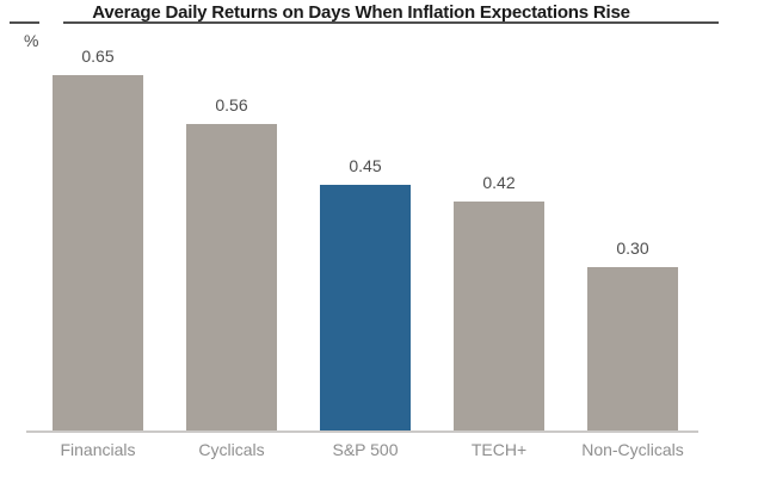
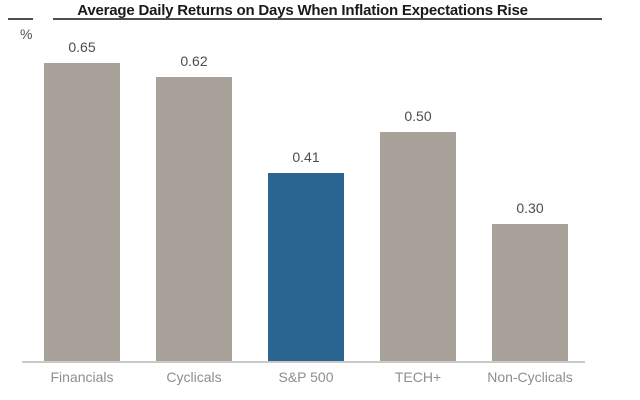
Cyclicals: 0.56 -> 0.62
S&P 500: 0.45 -> 0.41
TECH+: 0.42 -> 0.50
